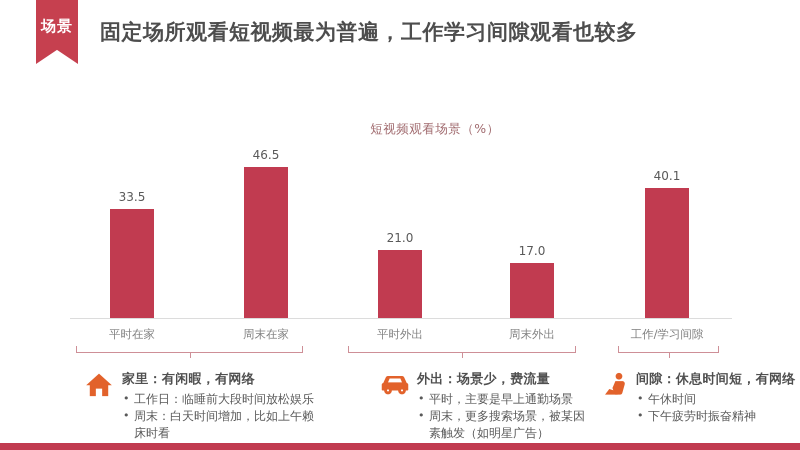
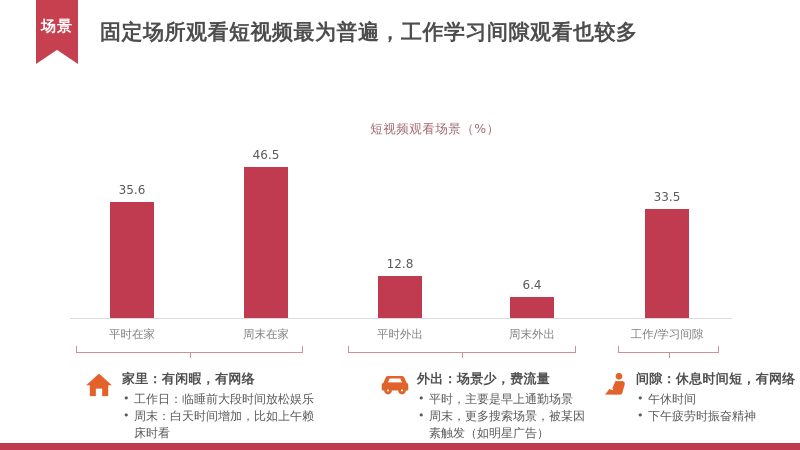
平时在家: 33.5 -> 35.6
平时外出: 21.0 -> 12.8
周末外出: 17.0 -> 6.4
工作/学习间隙: 40.1 -> 33.5
